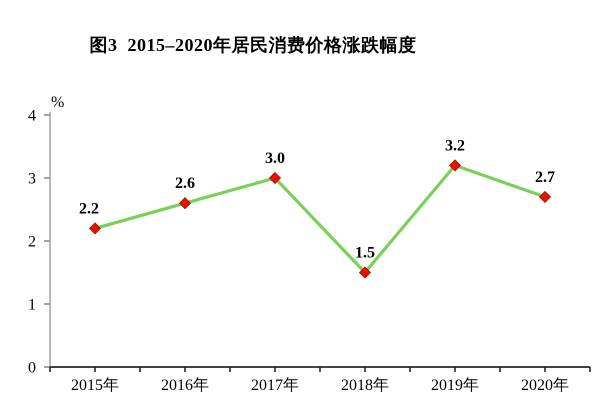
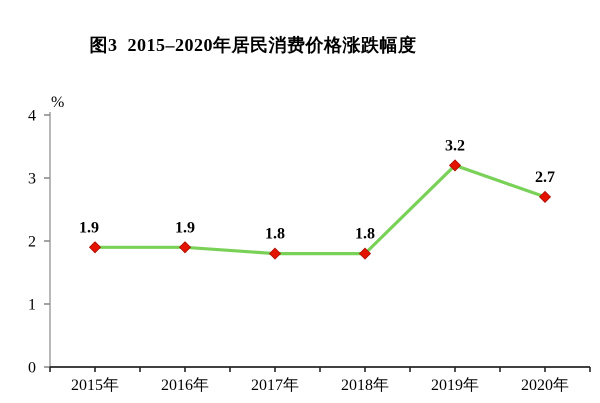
2015年: 2.2 -> 1.9
2016年: 2.6 -> 1.9
2017年: 3.0 -> 1.8
2018年: 1.5 -> 1.8
